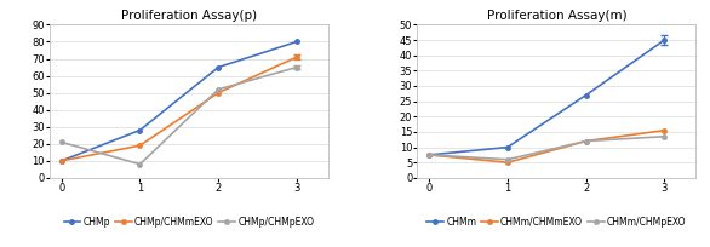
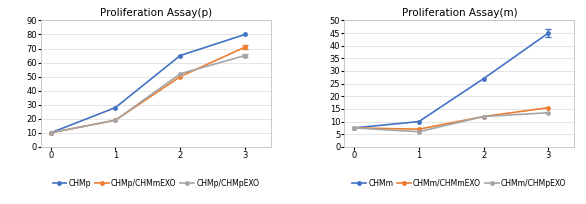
Proliferation Assay(p)/CHMp/CHMpEXO/0: 21 -> 10
Proliferation Assay(p)/CHMp/CHMpEXO/1: 8 -> 19
Proliferation Assay(m)/CHMm/CHMmEXO/1: 5.0 -> 7.0
